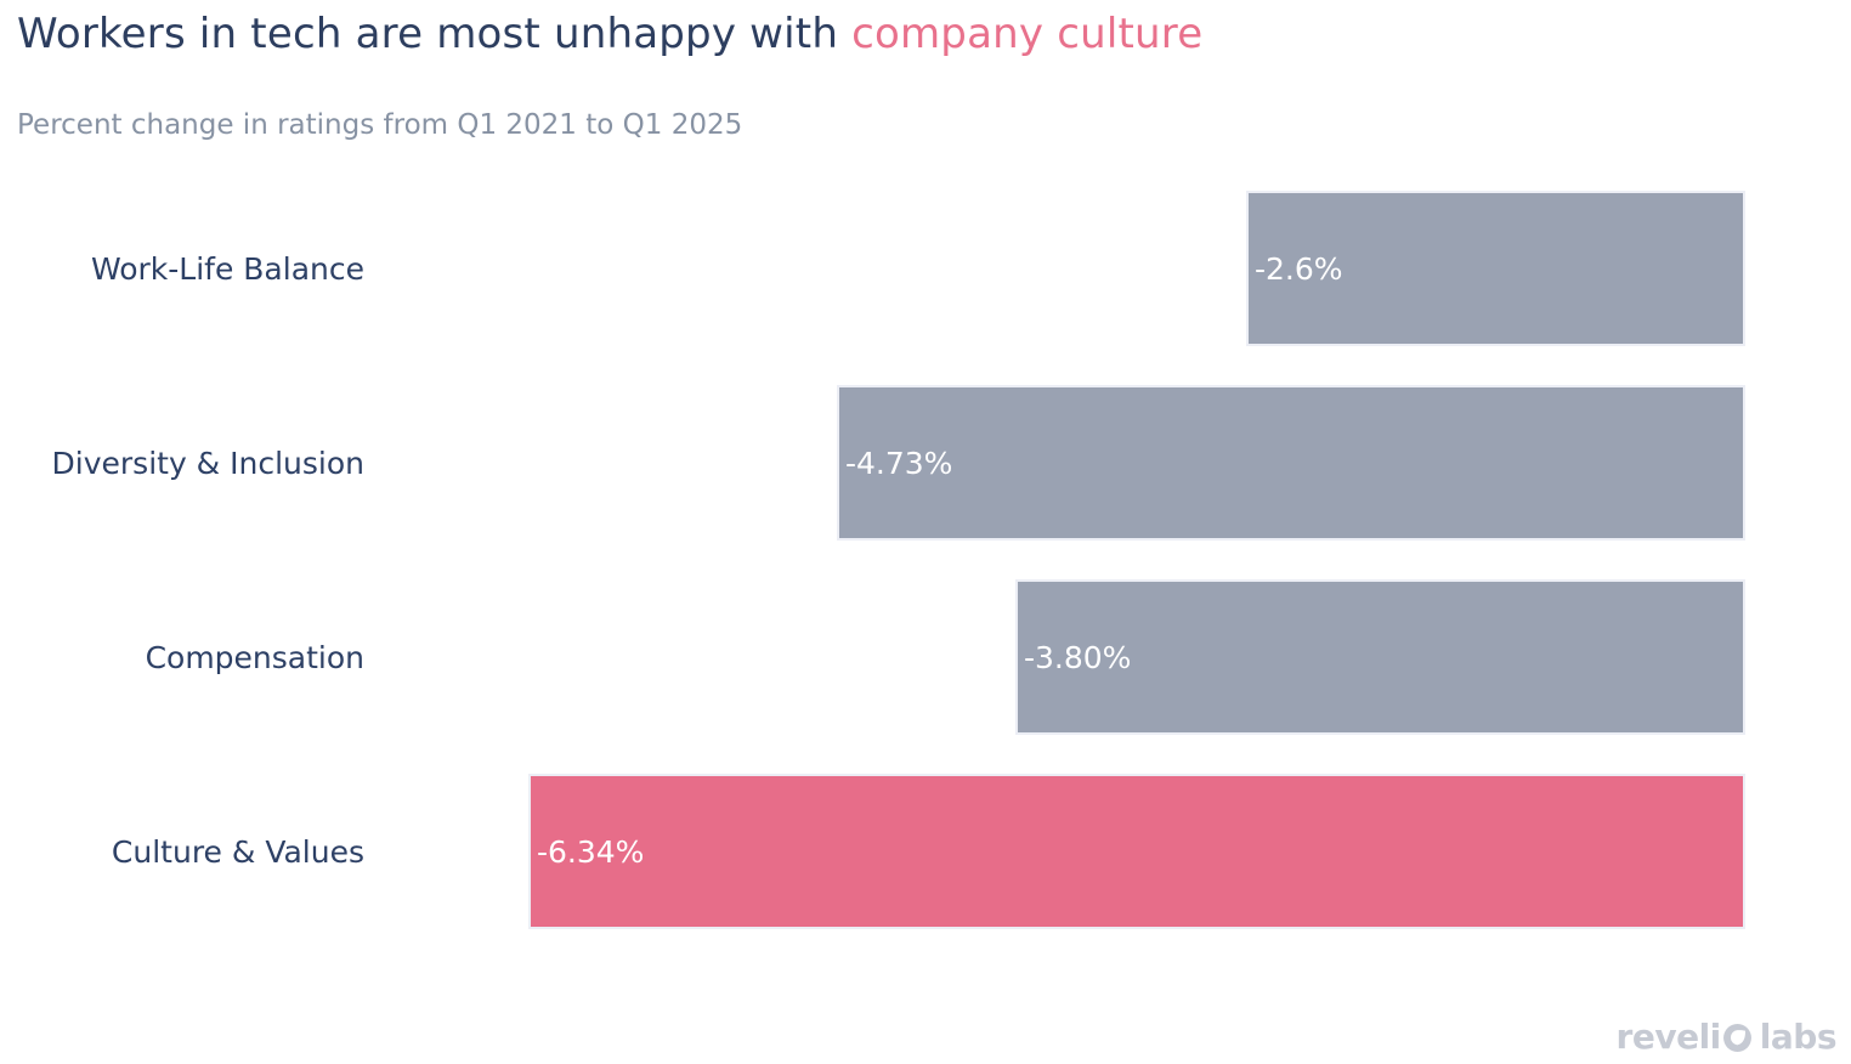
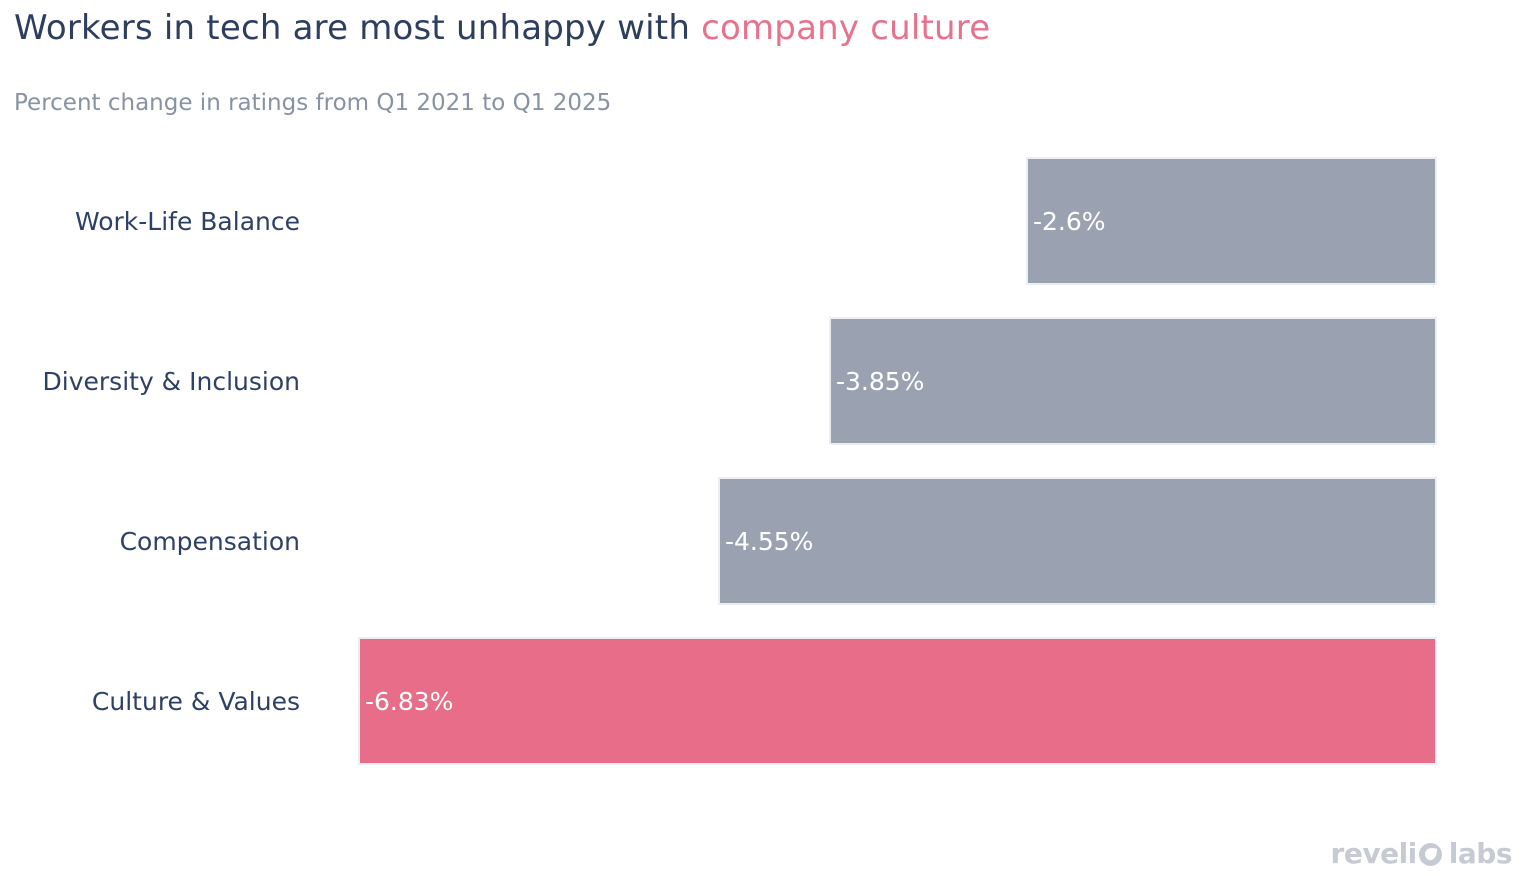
Diversity & Inclusion: -4.73% -> -3.85%
Compensation: -3.80% -> -4.55%
Culture & Values: -6.34% -> -6.83%
